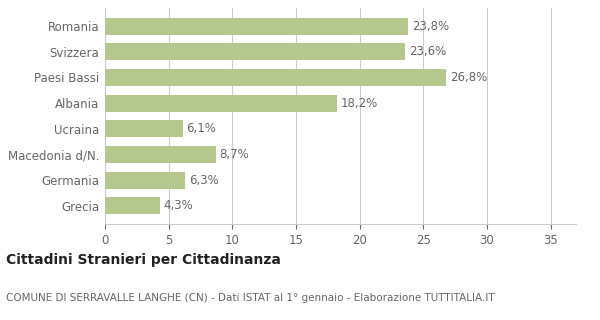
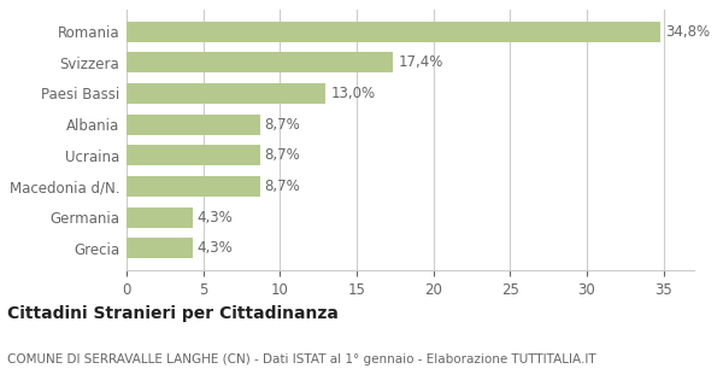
Romania: 23,8% -> 34,8%
Svizzera: 23,6% -> 17,4%
Paesi Bassi: 26,8% -> 13,0%
Albania: 18,2% -> 8,7%
Ucraina: 6,1% -> 8,7%
Germania: 6,3% -> 4,3%
